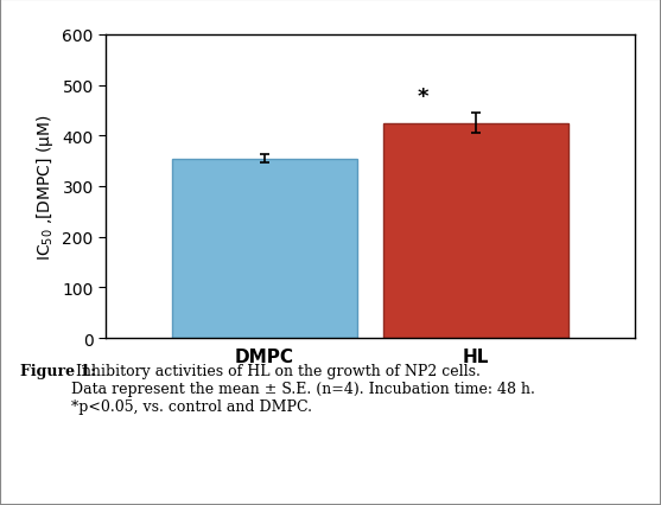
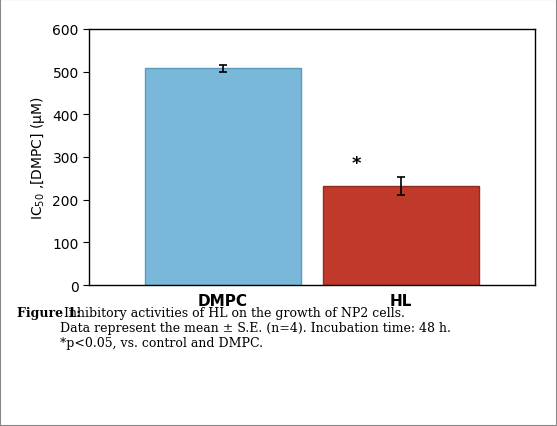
DMPC: 355 -> 508
HL: 425 -> 232
